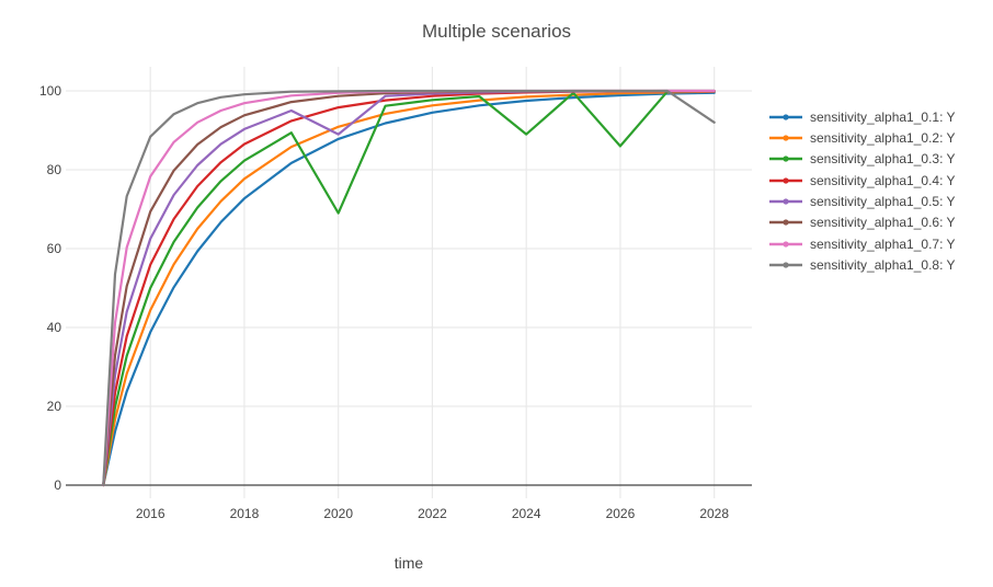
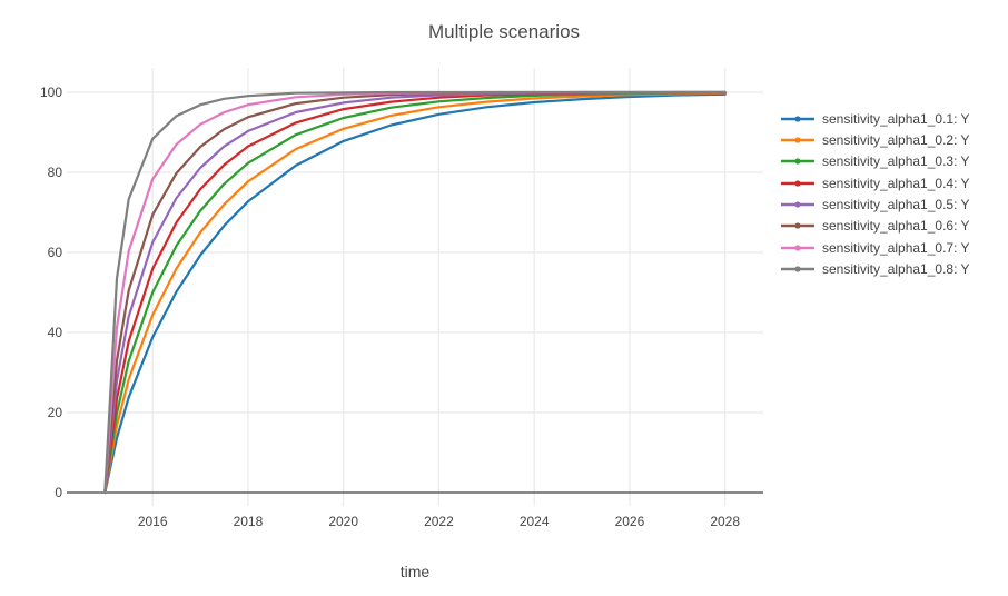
sensitivity_alpha1_0.3: Y/2020: 69 -> 94
sensitivity_alpha1_0.5: Y/2020: 89 -> 97
sensitivity_alpha1_0.3: Y/2024: 89 -> 99
sensitivity_alpha1_0.3: Y/2026: 86 -> 100
sensitivity_alpha1_0.8: Y/2028: 92 -> 100
